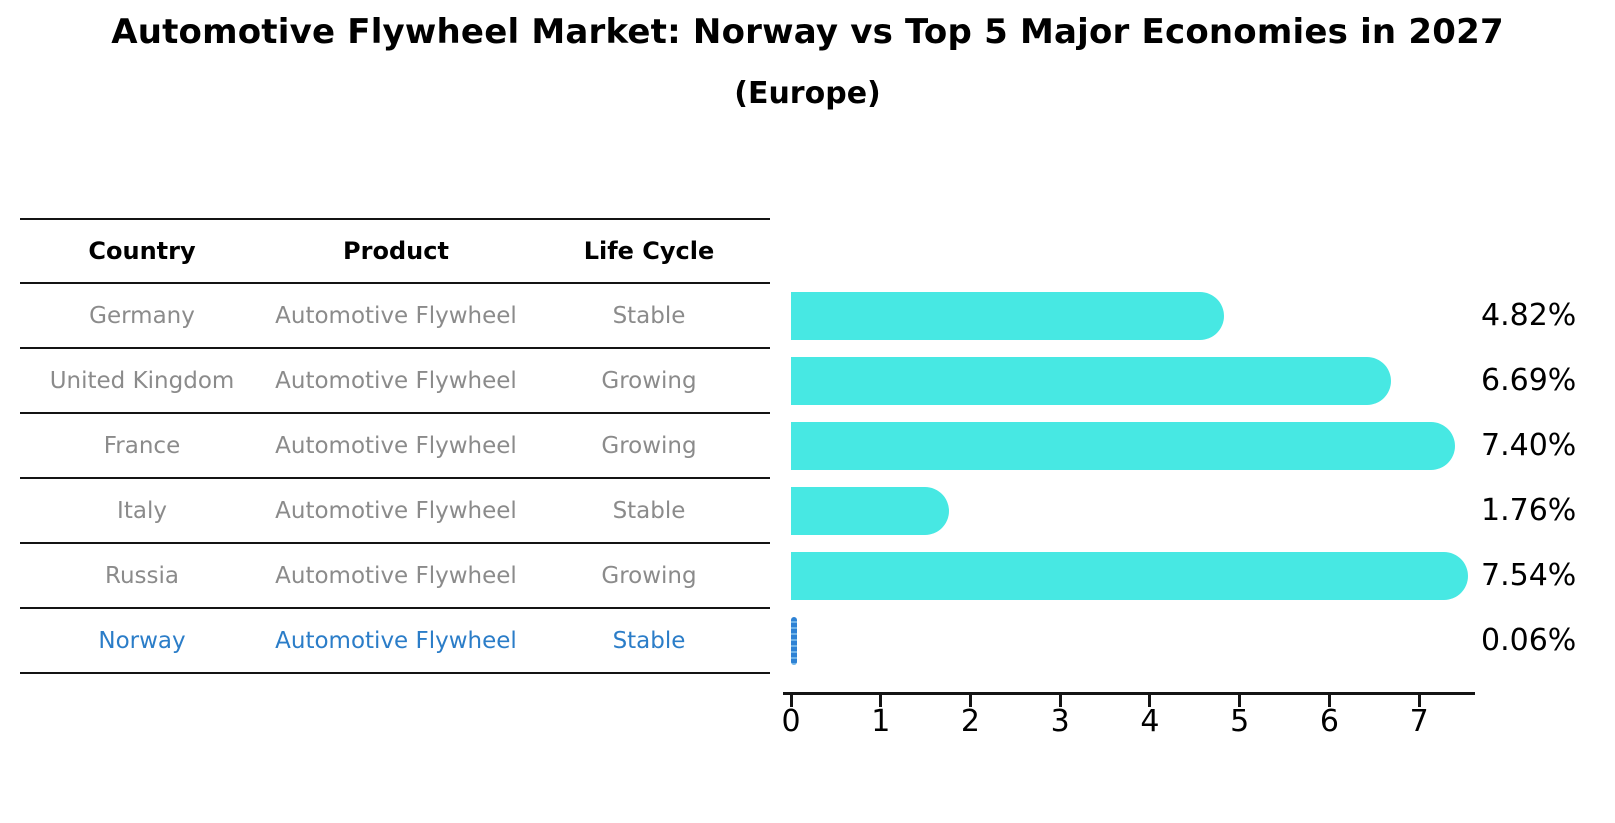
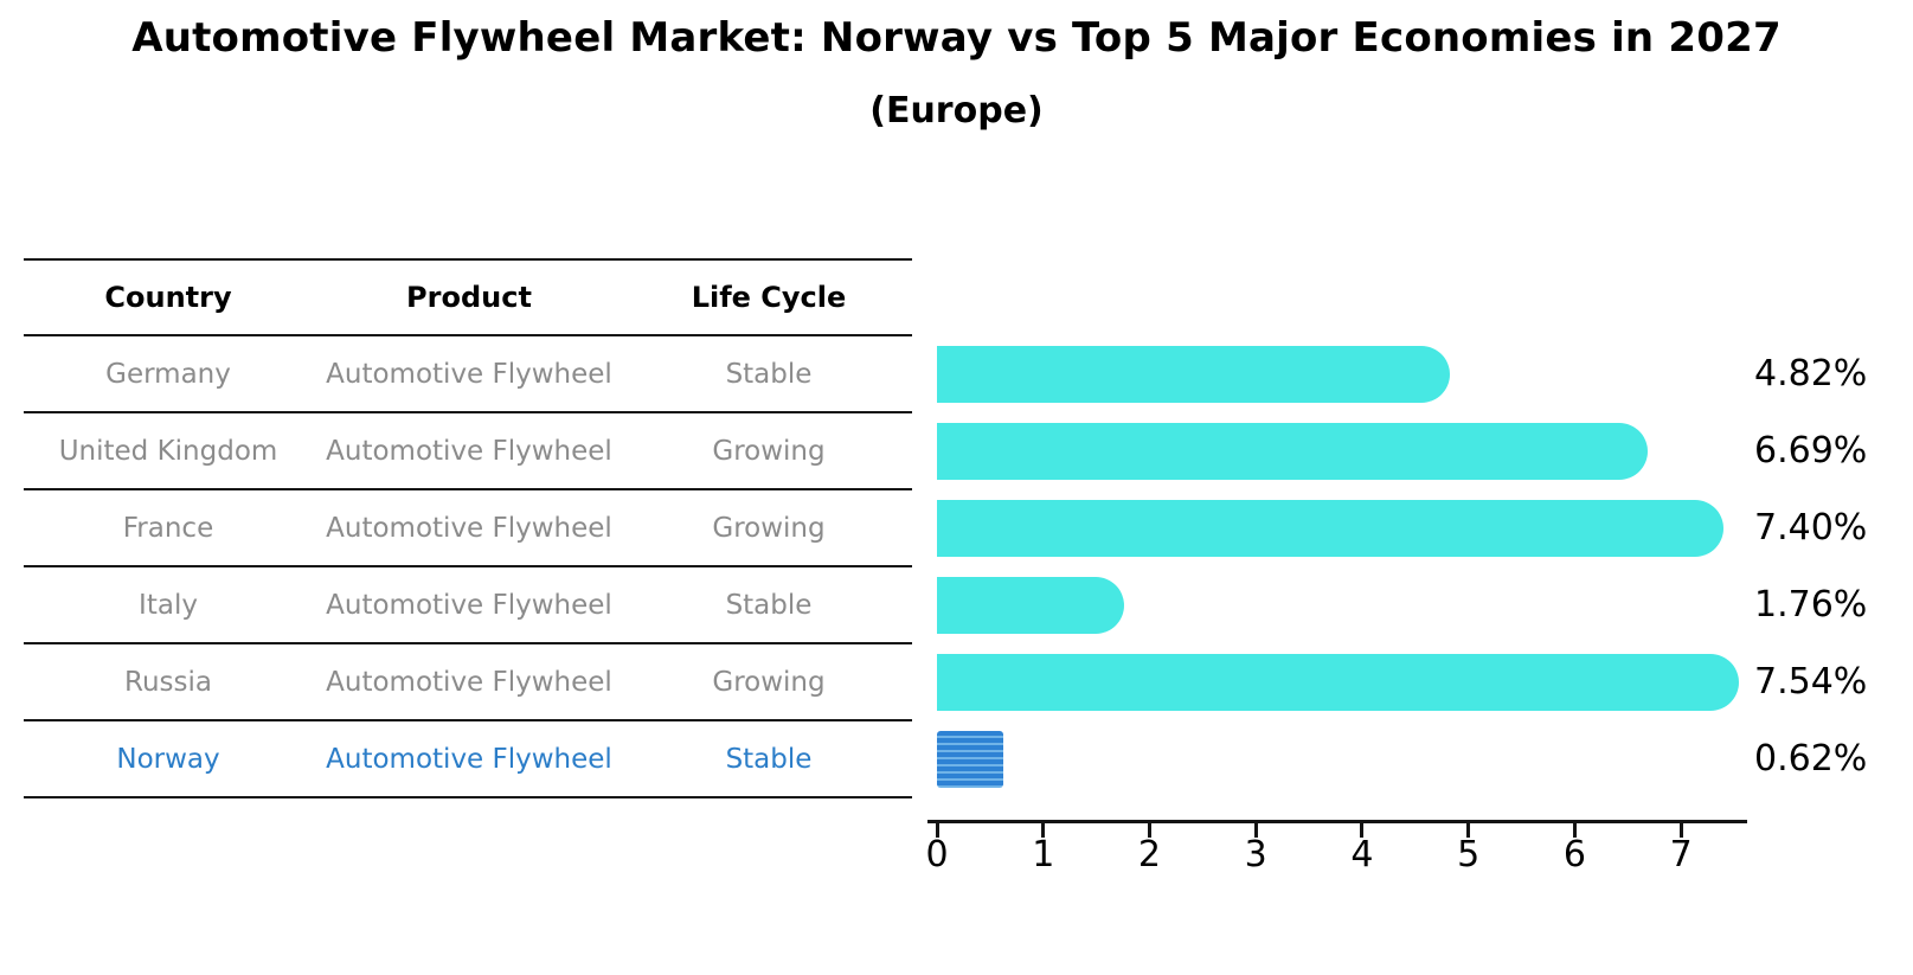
Norway: 0.06% -> 0.62%
